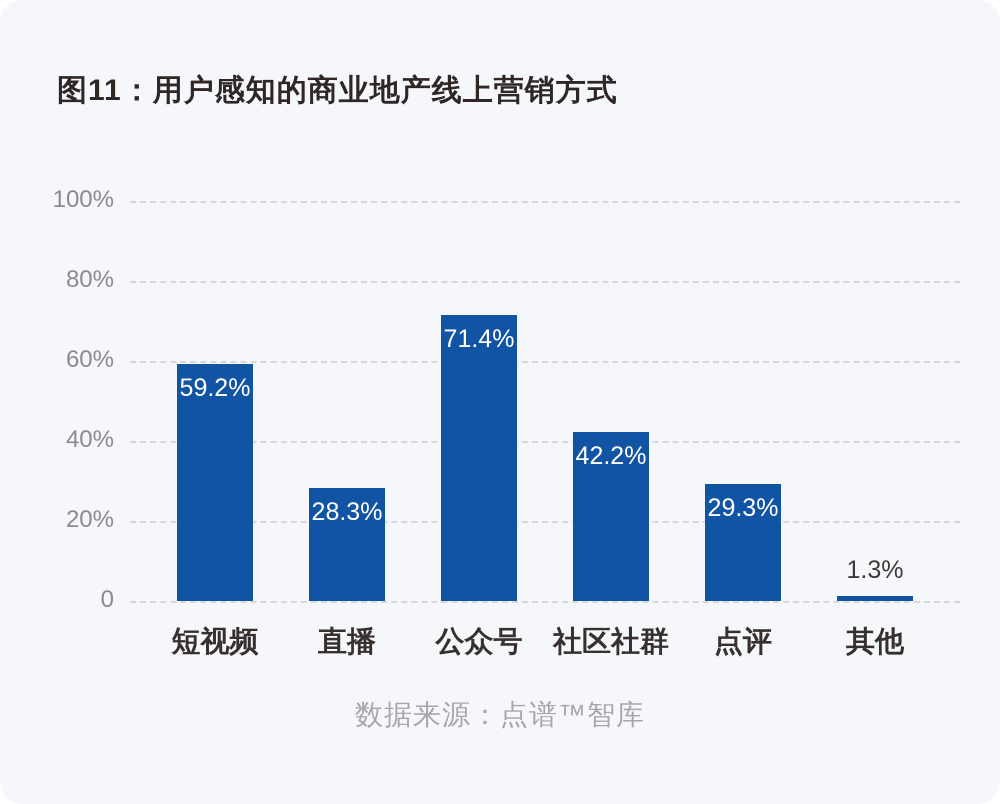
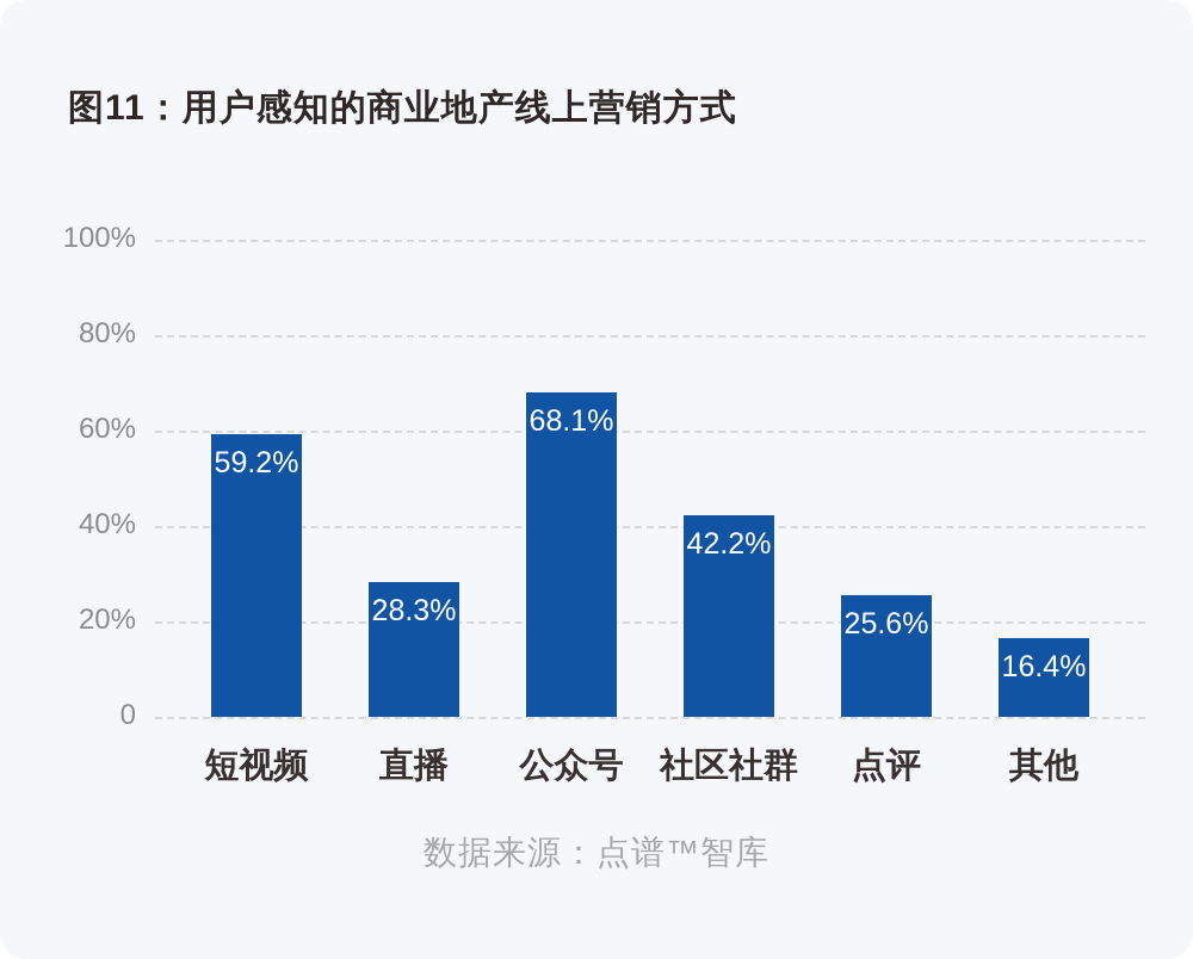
公众号: 71.4% -> 68.1%
点评: 29.3% -> 25.6%
其他: 1.3% -> 16.4%
